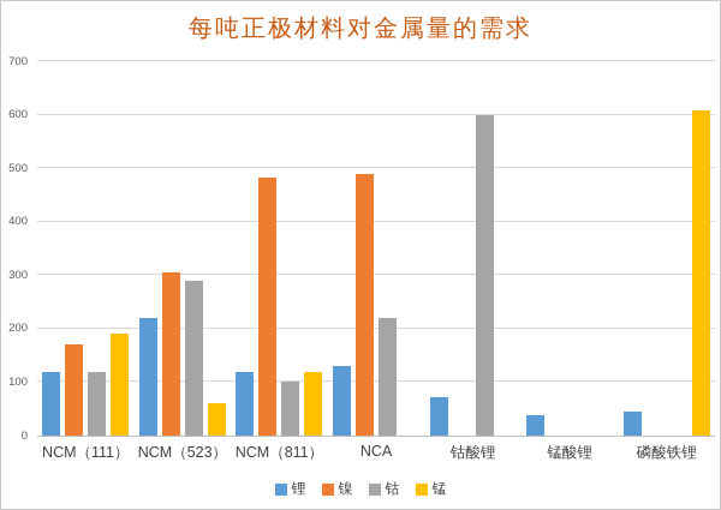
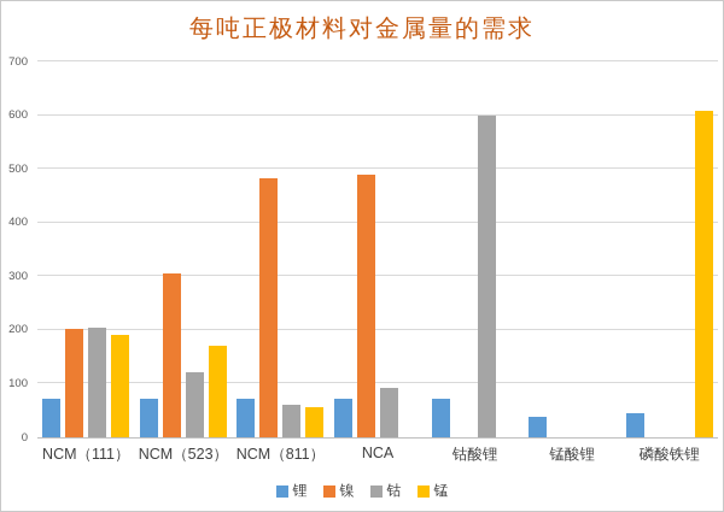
锂/NCM（111）: 120 -> 70
镍/NCM（111）: 170 -> 200
钴/NCM（111）: 120 -> 200
锂/NCM（523）: 220 -> 70
钴/NCM（523）: 290 -> 120
锰/NCM（523）: 60 -> 170
锂/NCM（811）: 120 -> 70
钴/NCM（811）: 100 -> 60
锰/NCM（811）: 120 -> 60
锂/NCA: 130 -> 70
钴/NCA: 220 -> 90
